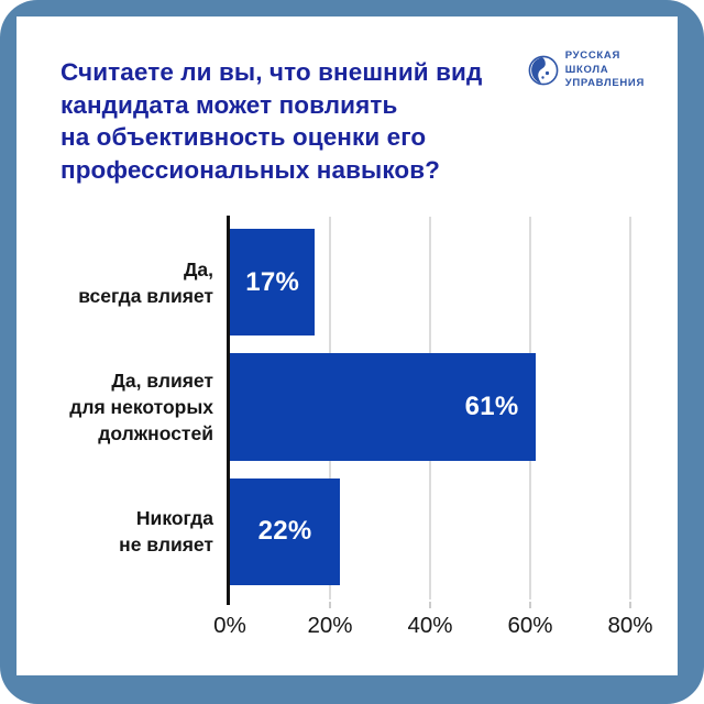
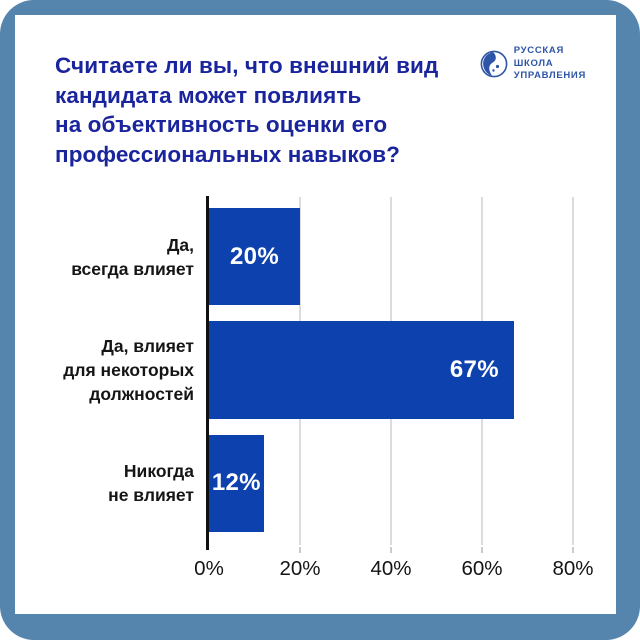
Да, всегда влияет: 17% -> 20%
Да, влияет для некоторых должностей: 61% -> 67%
Никогда не влияет: 22% -> 12%
